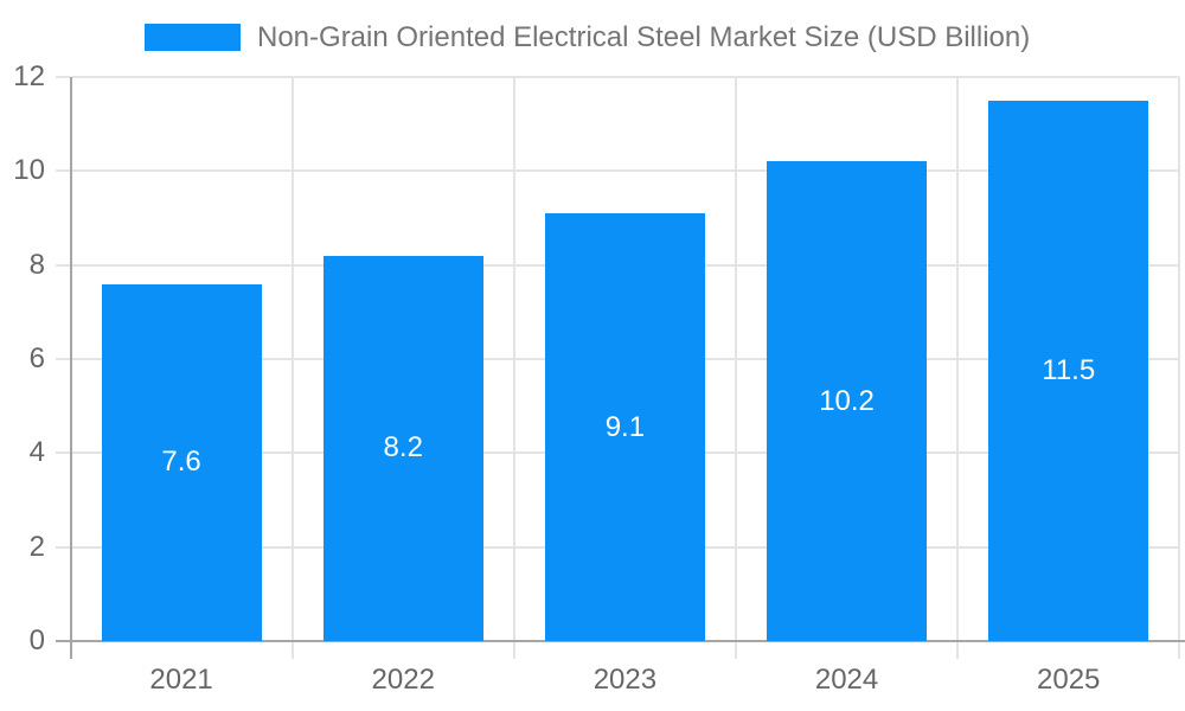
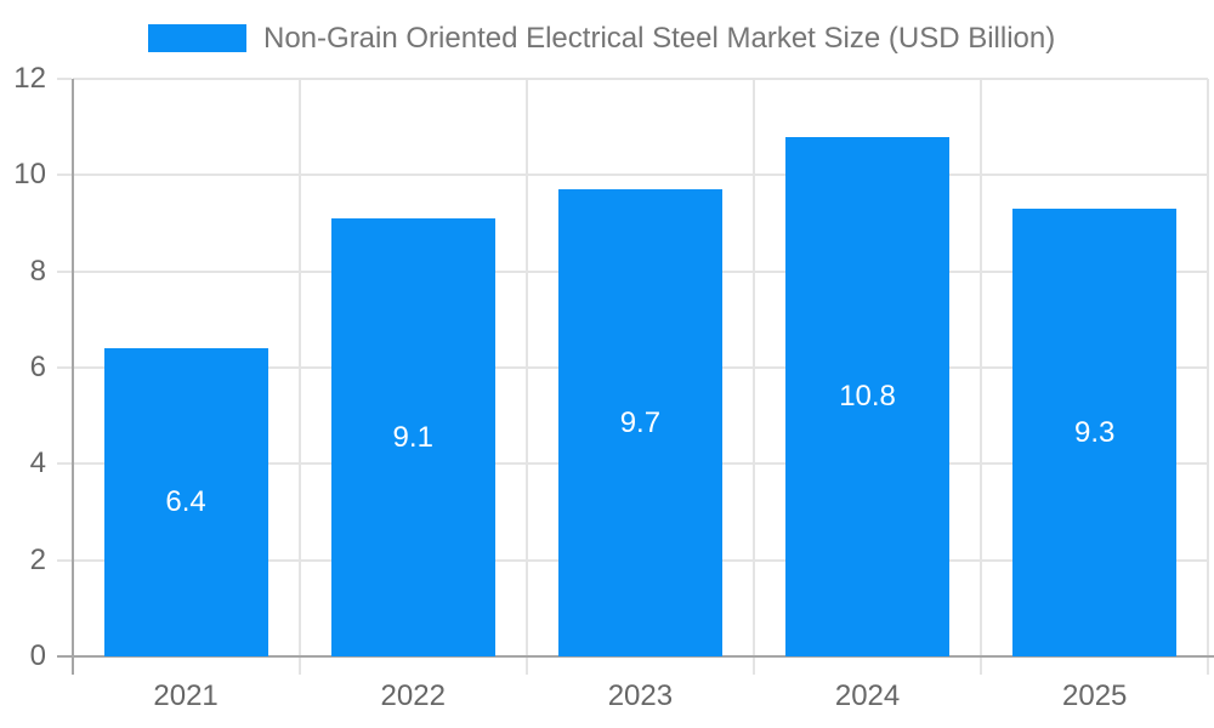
2021: 7.6 -> 6.4
2022: 8.2 -> 9.1
2023: 9.1 -> 9.7
2024: 10.2 -> 10.8
2025: 11.5 -> 9.3
